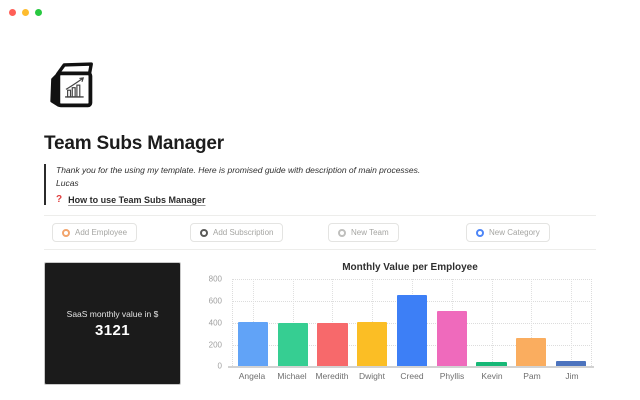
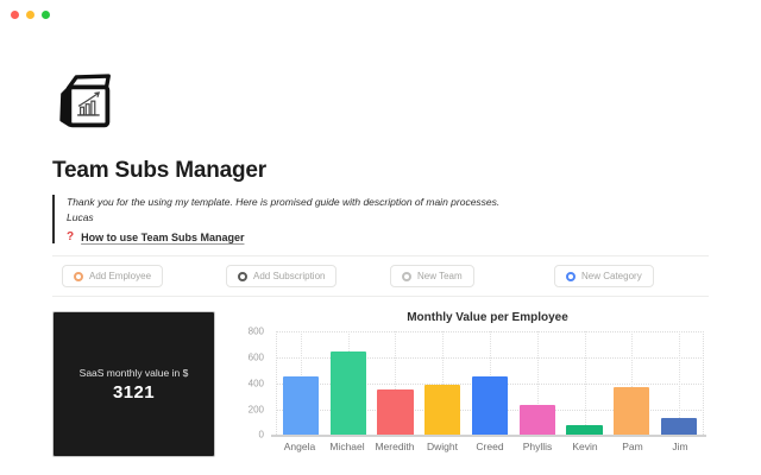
Angela: 410 -> 450
Michael: 400 -> 640
Meredith: 400 -> 350
Dwight: 410 -> 380
Creed: 660 -> 460
Phyllis: 510 -> 230
Kevin: 40 -> 80
Pam: 260 -> 370
Jim: 50 -> 130
